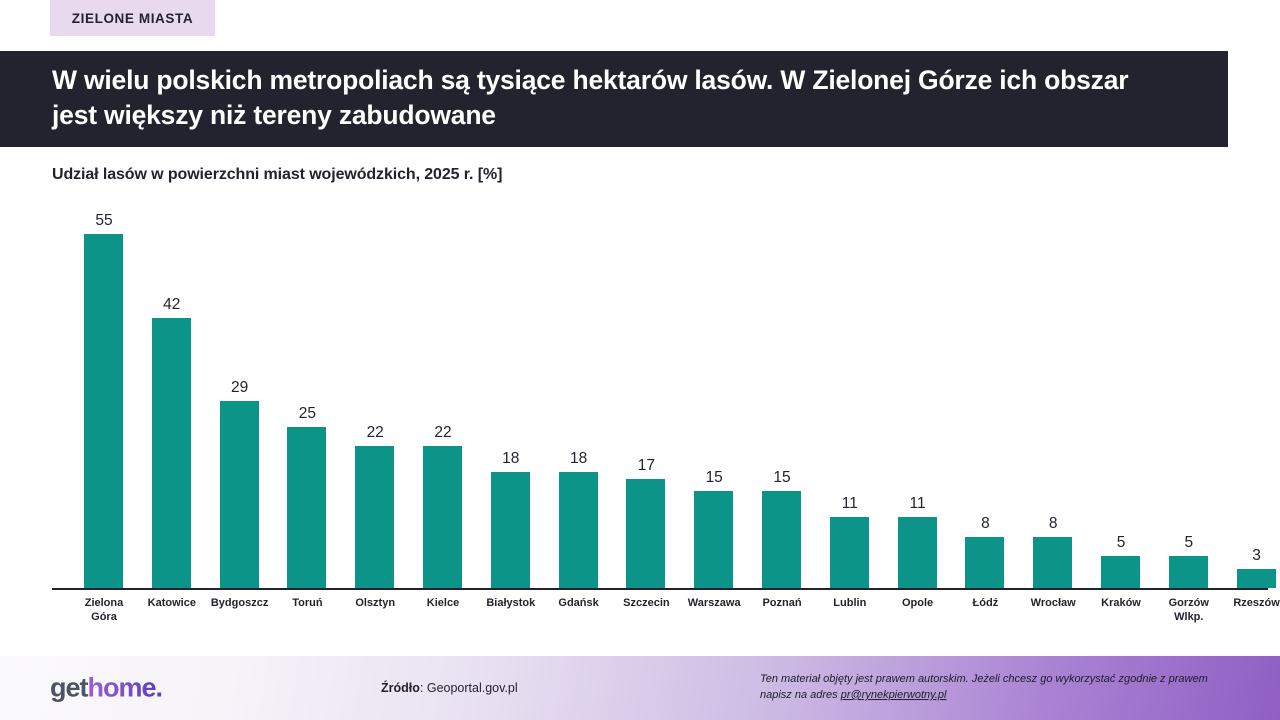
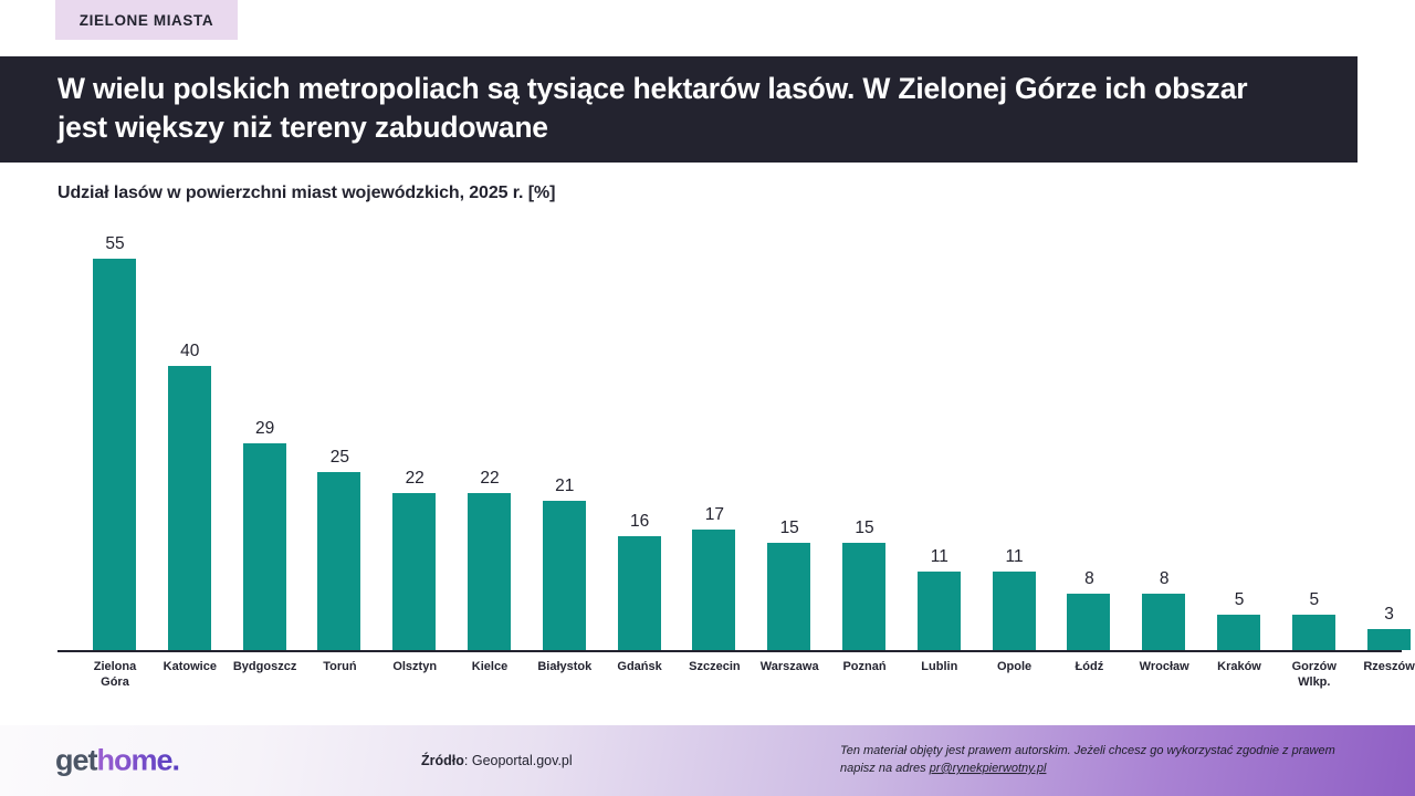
Katowice: 42 -> 40
Białystok: 18 -> 21
Gdańsk: 18 -> 16
